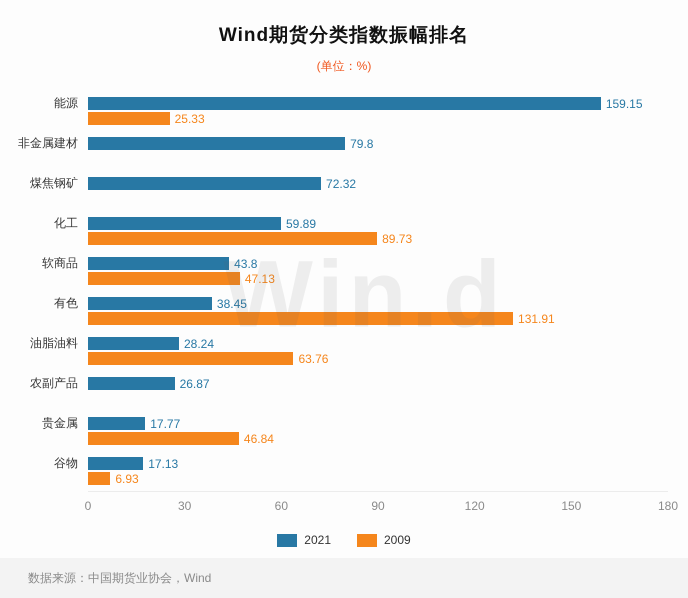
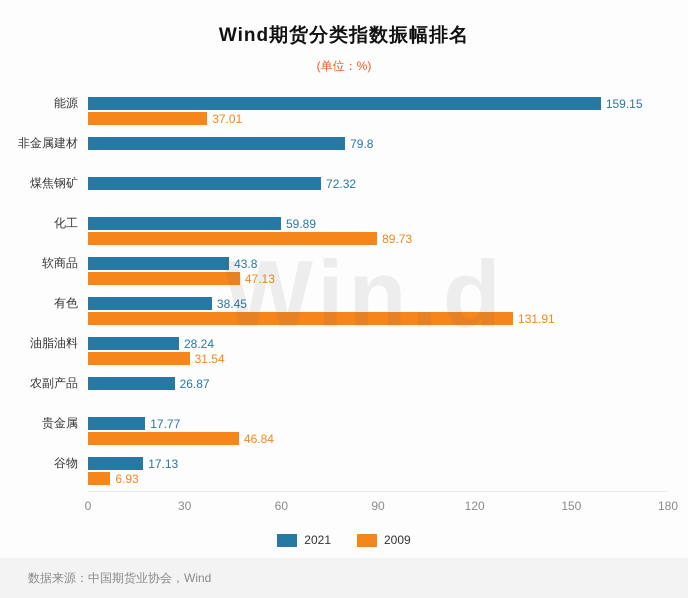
2009/能源: 25.33 -> 37.01
2009/油脂油料: 63.76 -> 31.54
